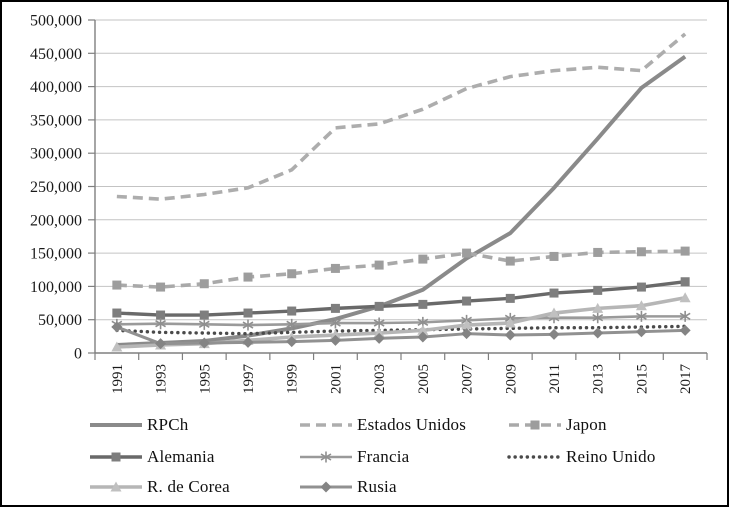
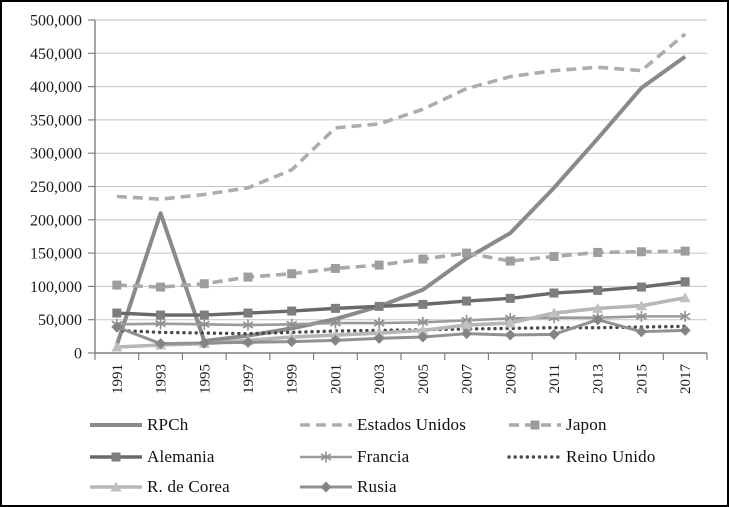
RPCh/1993: 20000 -> 210000
Rusia/2013: 30000 -> 50000
